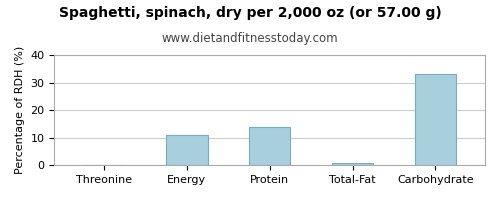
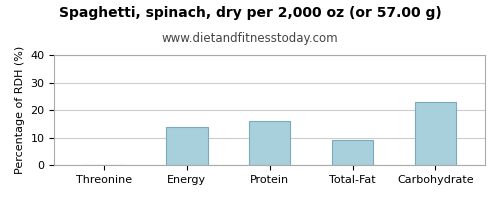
Energy: 11 -> 14
Protein: 14 -> 16
Total-Fat: 1 -> 9
Carbohydrate: 33 -> 23
